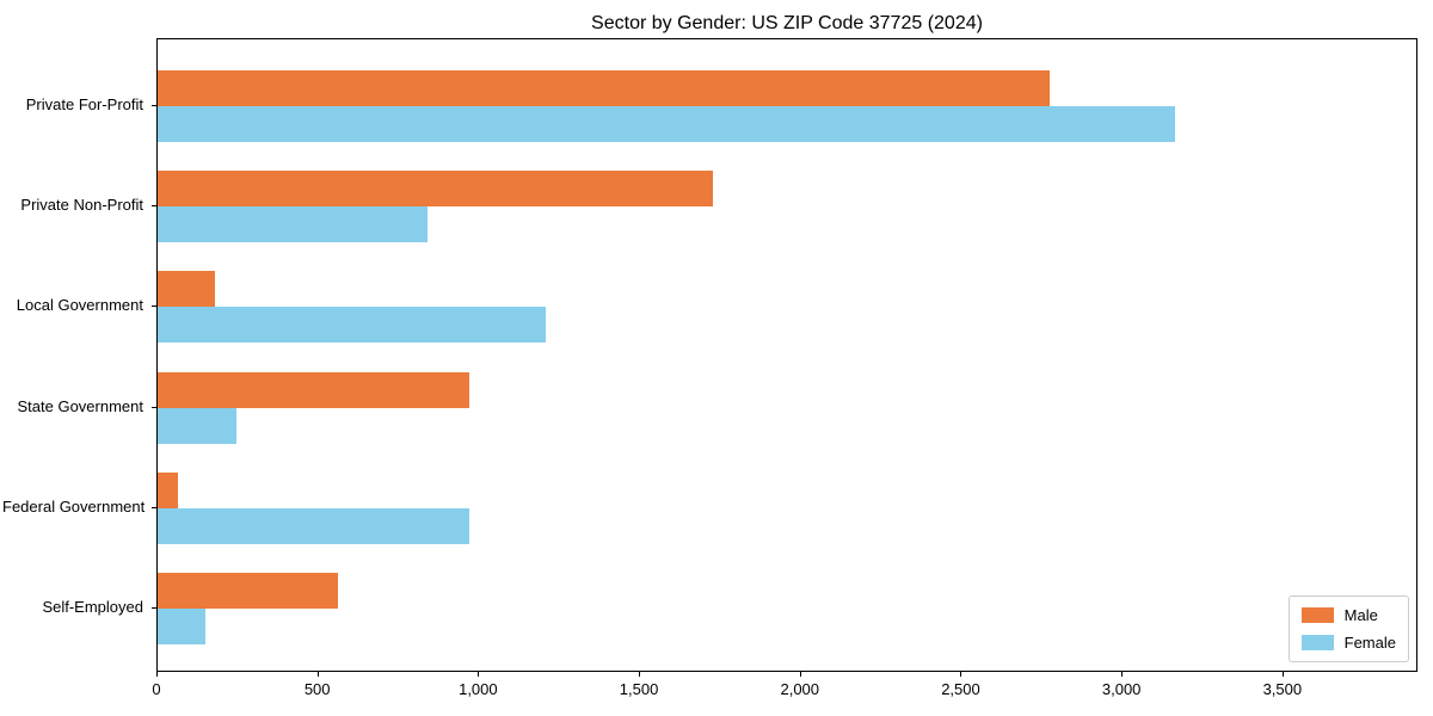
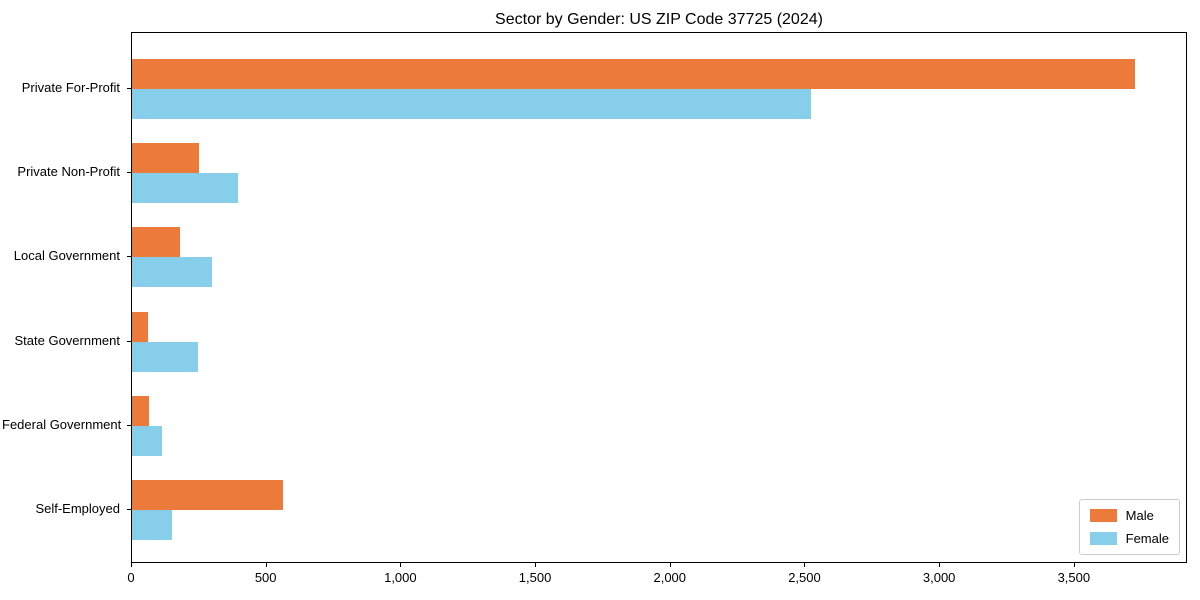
Male/Private For-Profit: 2780 -> 3730
Female/Private For-Profit: 3170 -> 2520
Male/Private Non-Profit: 1730 -> 250
Female/Private Non-Profit: 840 -> 400
Female/Local Government: 1210 -> 300
Male/State Government: 970 -> 60
Female/Federal Government: 970 -> 110
